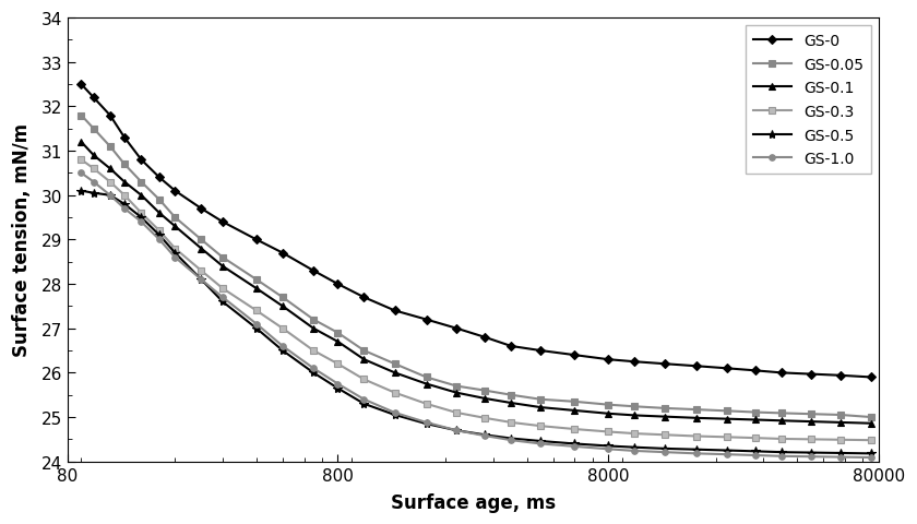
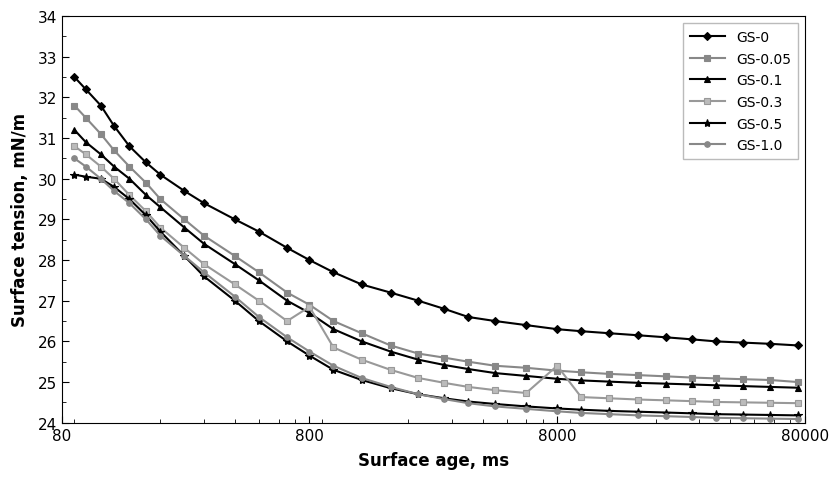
GS-0.3/800: 26.20 -> 26.85
GS-0.3/8000: 24.67 -> 25.40
